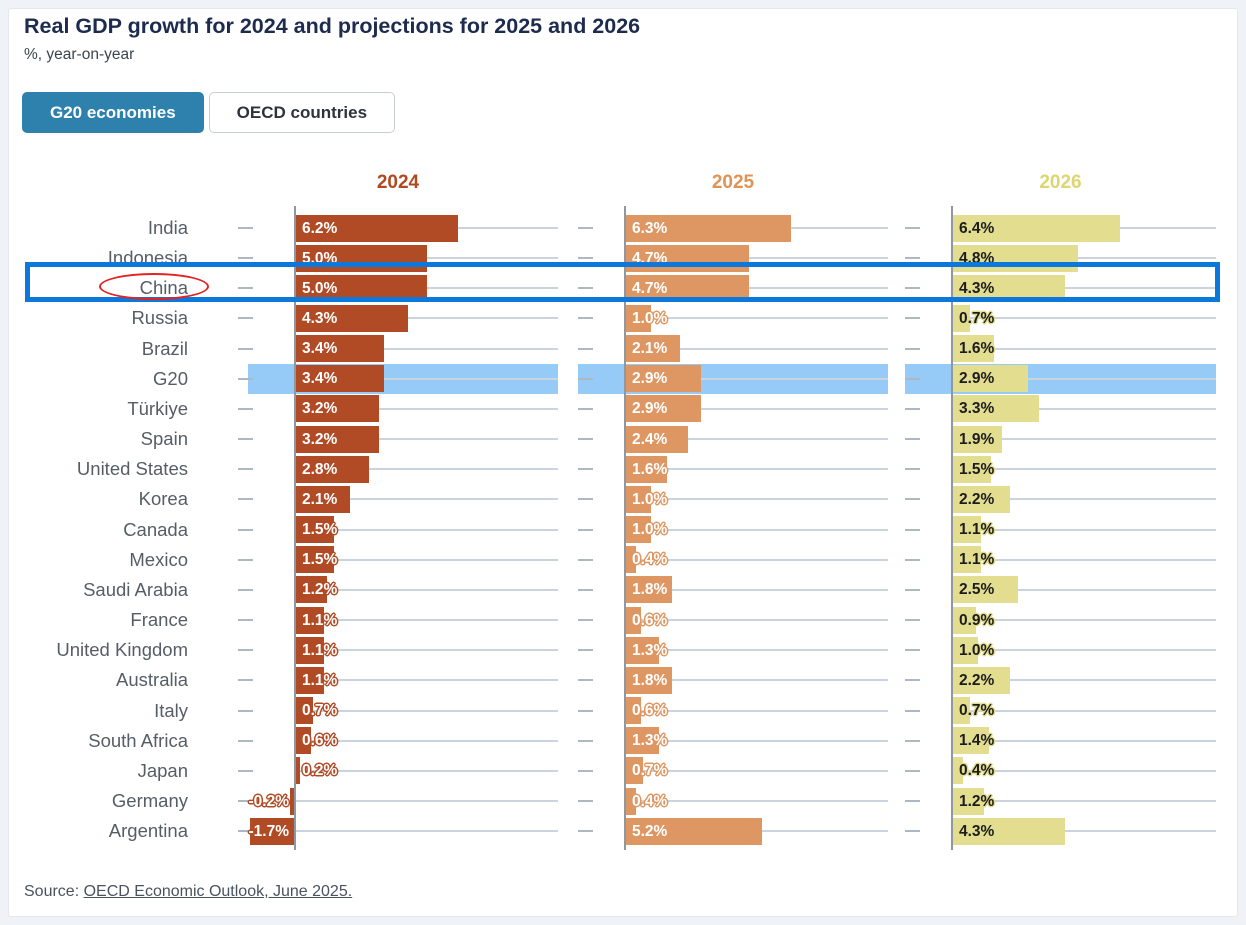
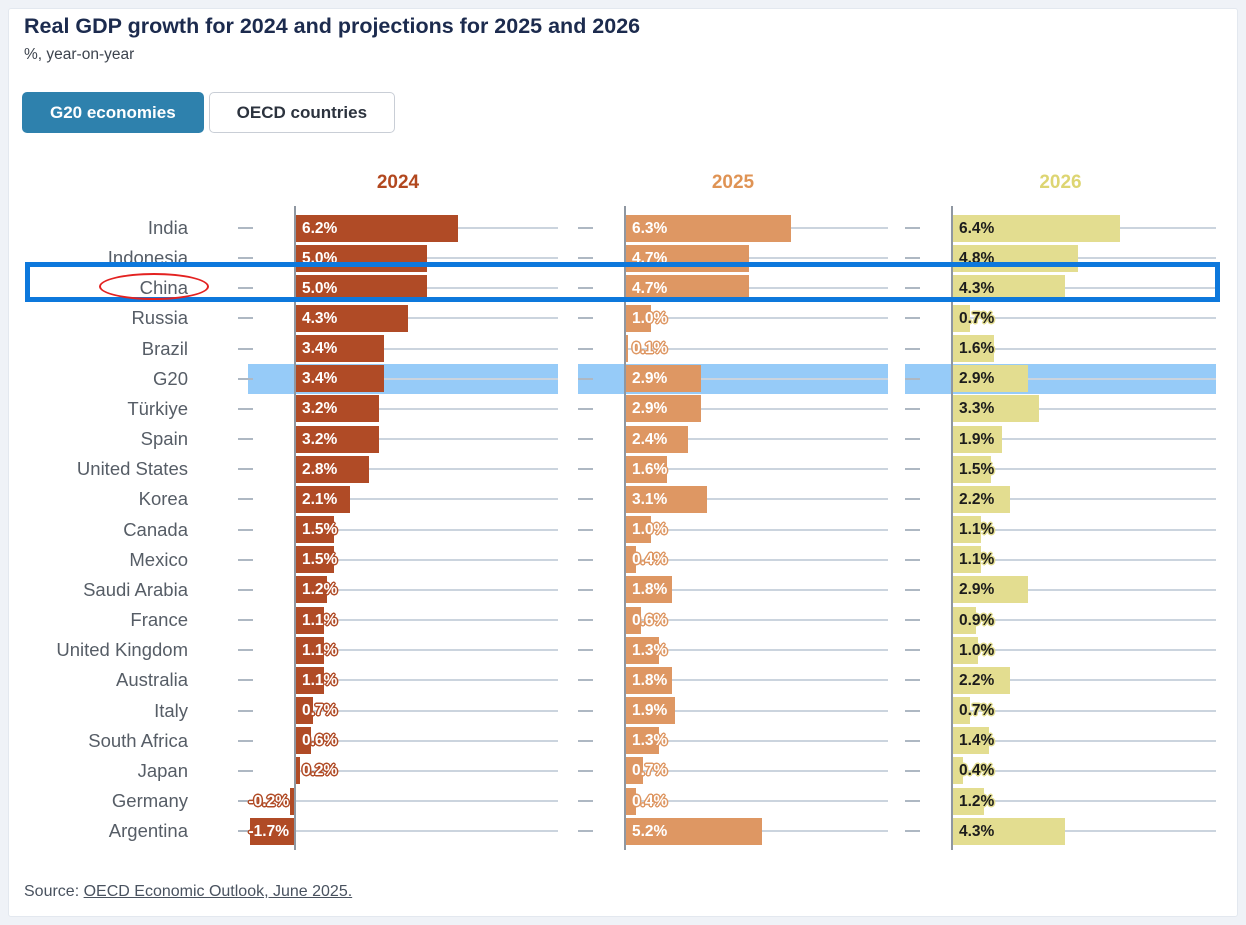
2025/Brazil: 2.1% -> 0.1%
2025/Korea: 1.0% -> 3.1%
2026/Saudi Arabia: 2.5% -> 2.9%
2025/Italy: 0.6% -> 1.9%
